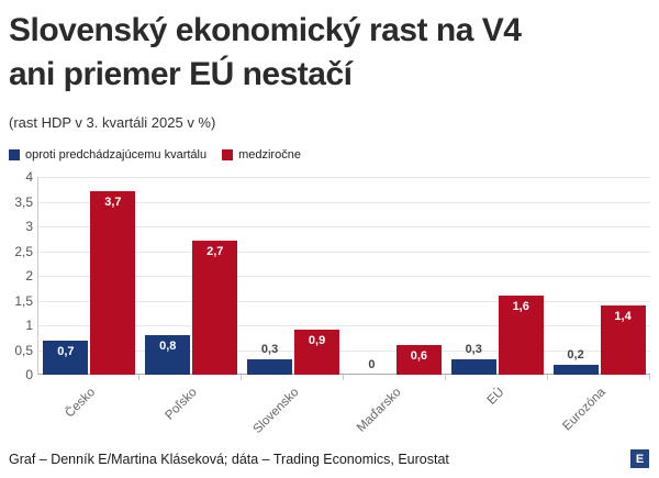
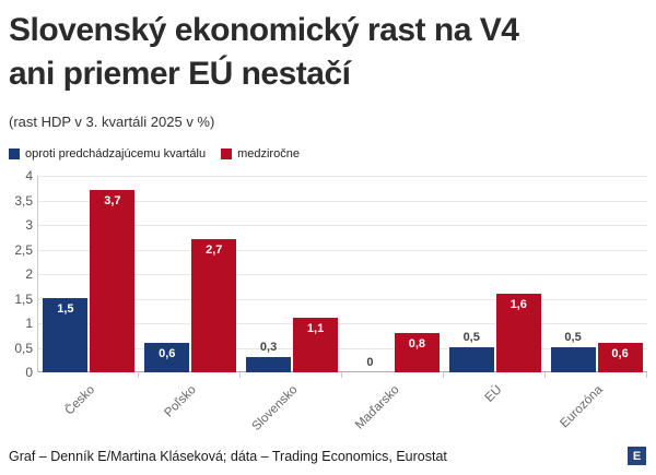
oproti predchádzajúcemu kvartálu/Česko: 0,7 -> 1,5
oproti predchádzajúcemu kvartálu/Poľsko: 0,8 -> 0,6
medziročne/Slovensko: 0,9 -> 1,1
medziročne/Maďarsko: 0,6 -> 0,8
oproti predchádzajúcemu kvartálu/EÚ: 0,3 -> 0,5
oproti predchádzajúcemu kvartálu/Eurozóna: 0,2 -> 0,5
medziročne/Eurozóna: 1,4 -> 0,6
